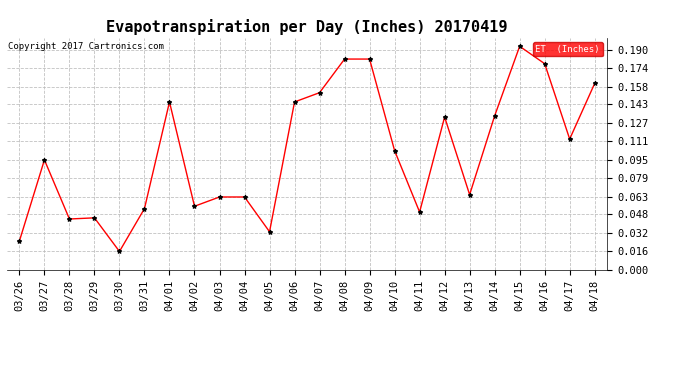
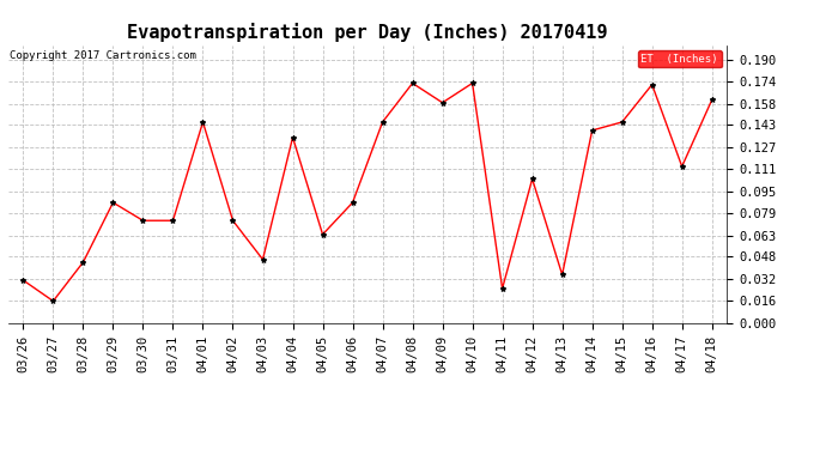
03/26: 0.025 -> 0.031
03/27: 0.095 -> 0.016
03/29: 0.045 -> 0.087
03/30: 0.016 -> 0.074
03/31: 0.053 -> 0.074
04/02: 0.055 -> 0.074
04/03: 0.063 -> 0.046
04/04: 0.063 -> 0.134
04/05: 0.033 -> 0.064
04/06: 0.145 -> 0.087
04/07: 0.153 -> 0.145
04/08: 0.182 -> 0.173
04/09: 0.182 -> 0.159
04/10: 0.103 -> 0.173
04/11: 0.050 -> 0.025
04/12: 0.132 -> 0.104
04/13: 0.065 -> 0.035
04/14: 0.133 -> 0.139
04/15: 0.193 -> 0.145
04/16: 0.178 -> 0.172
